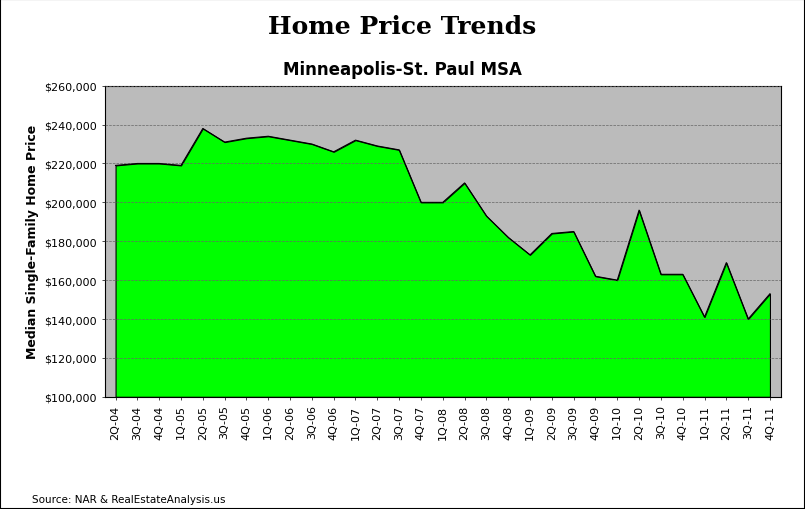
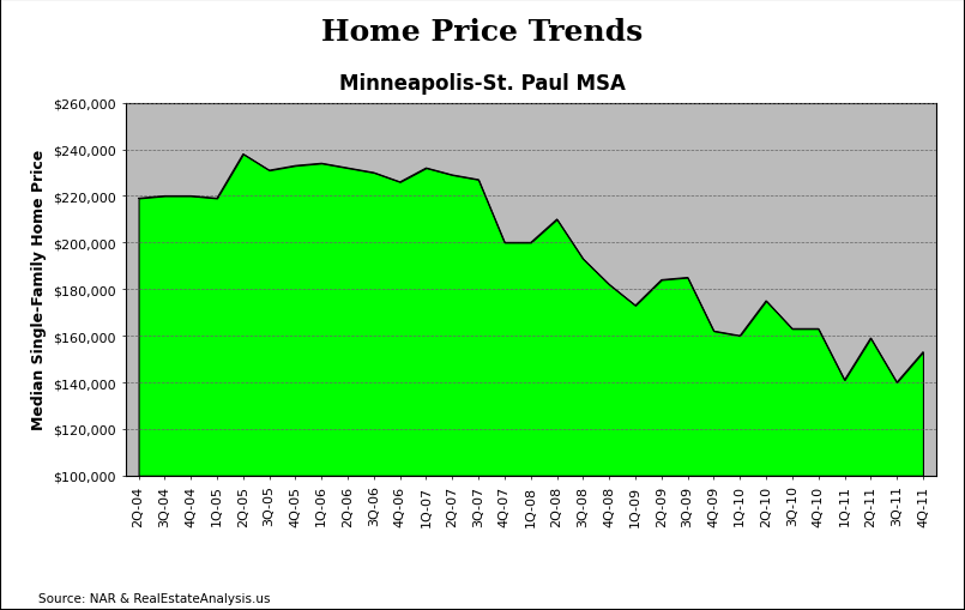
2Q-10: $196,000 -> $175,000
2Q-11: $169,000 -> $159,000
